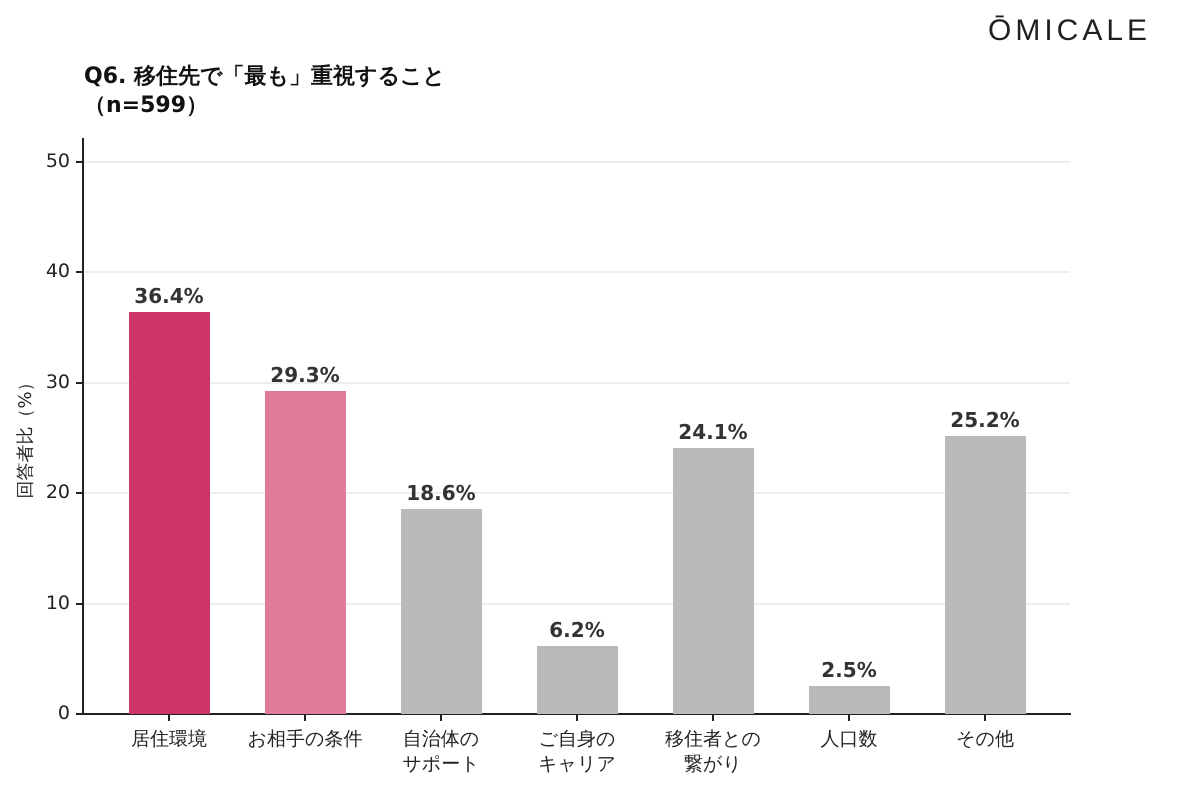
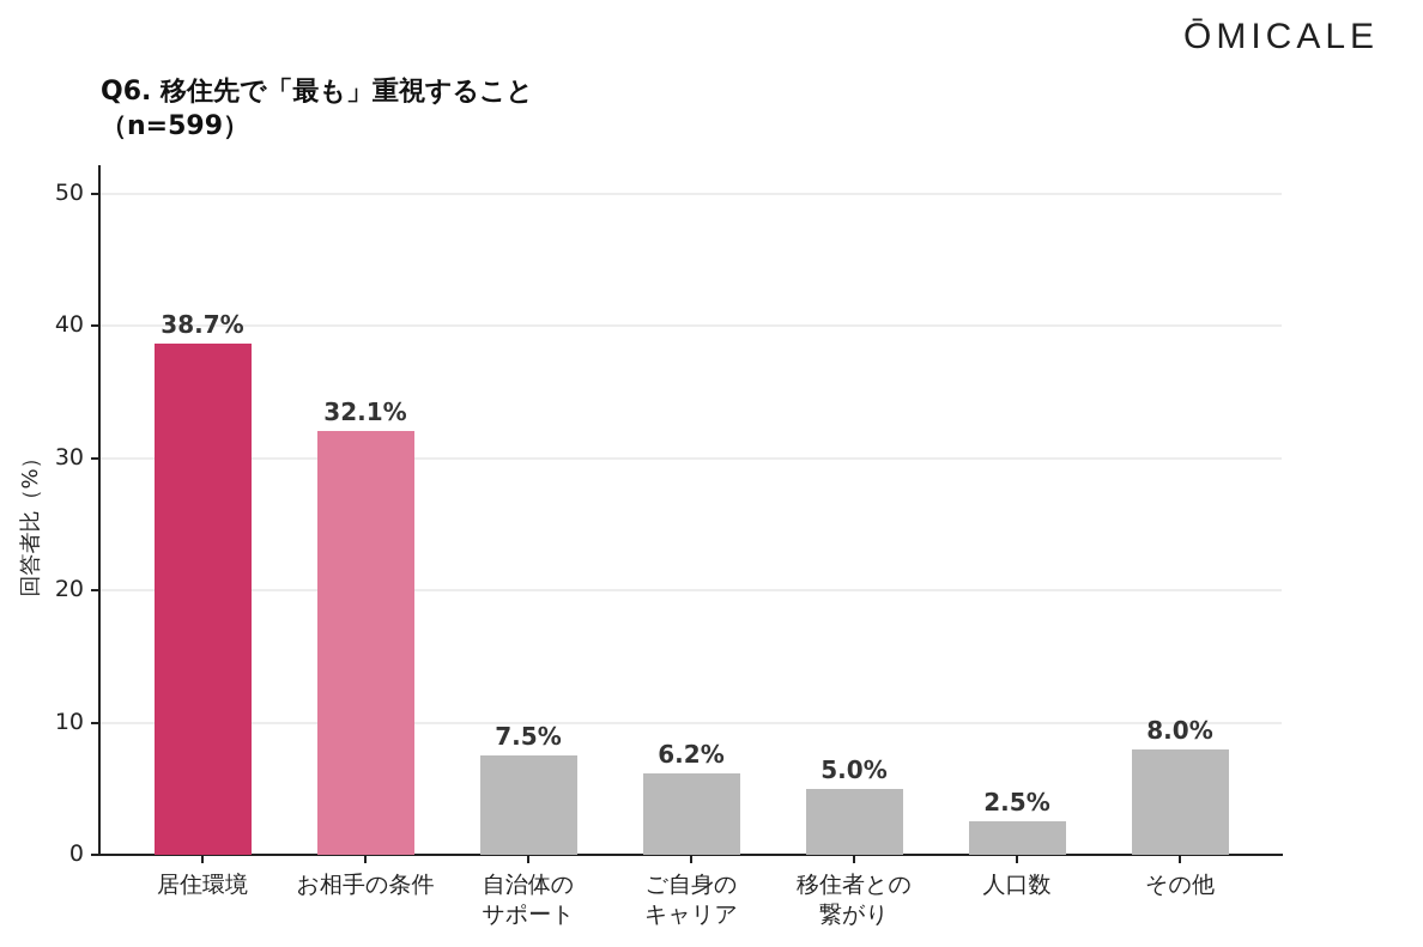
居住環境: 36.4% -> 38.7%
お相手の条件: 29.3% -> 32.1%
自治体のサポート: 18.6% -> 7.5%
移住者との繋がり: 24.1% -> 5.0%
その他: 25.2% -> 8.0%
